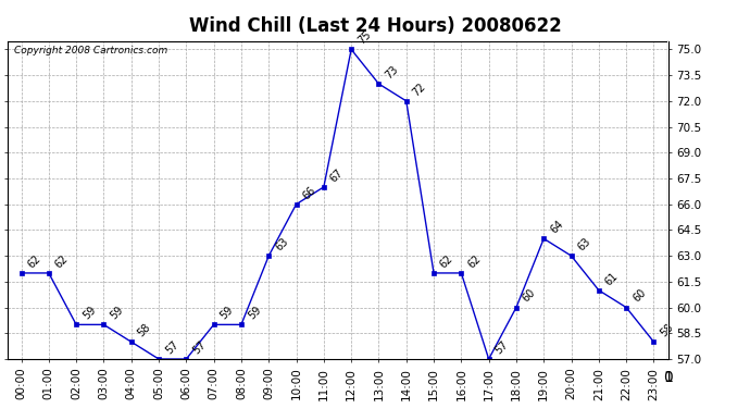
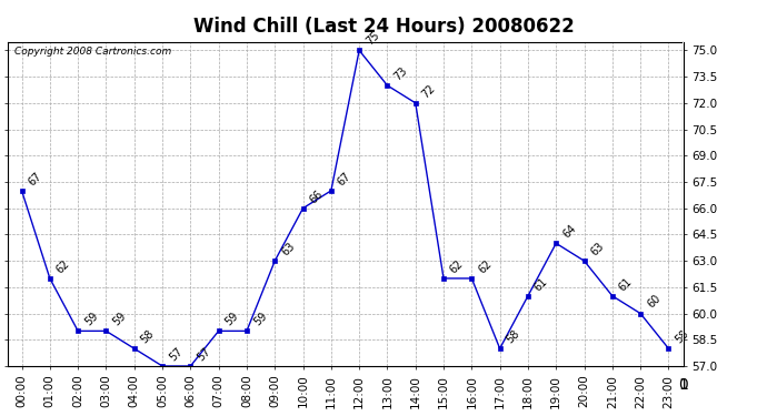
00:00: 62 -> 67
17:00: 57 -> 58
18:00: 60 -> 61
